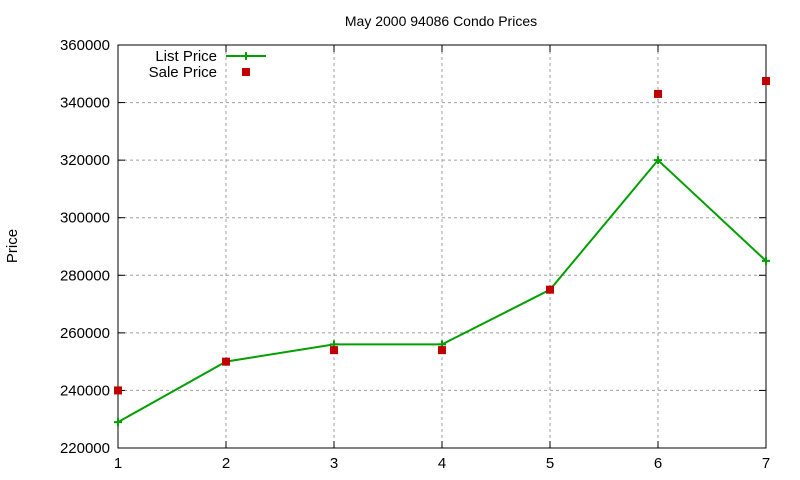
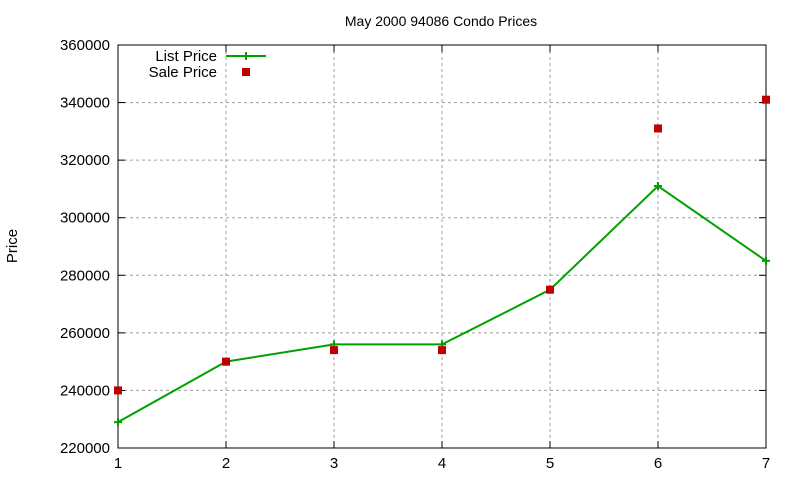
List Price/6: 320000 -> 311000
Sale Price/6: 343000 -> 331000
Sale Price/7: 348000 -> 341000
